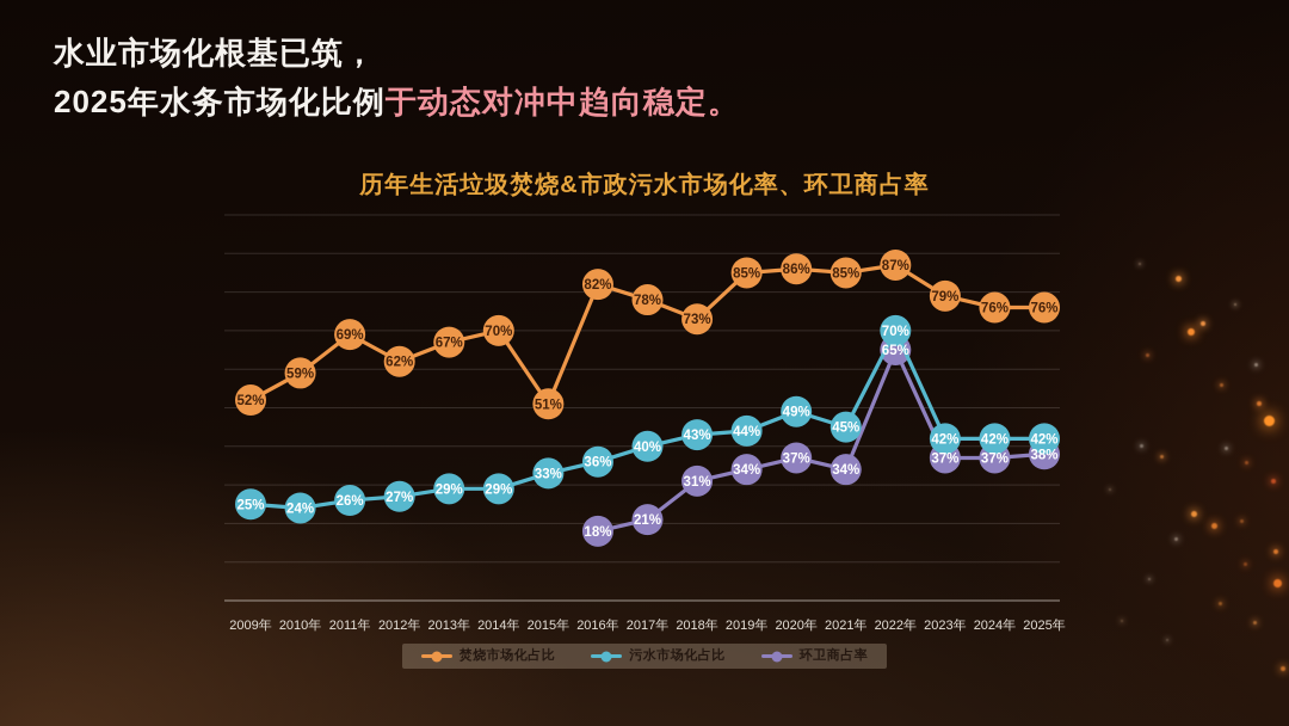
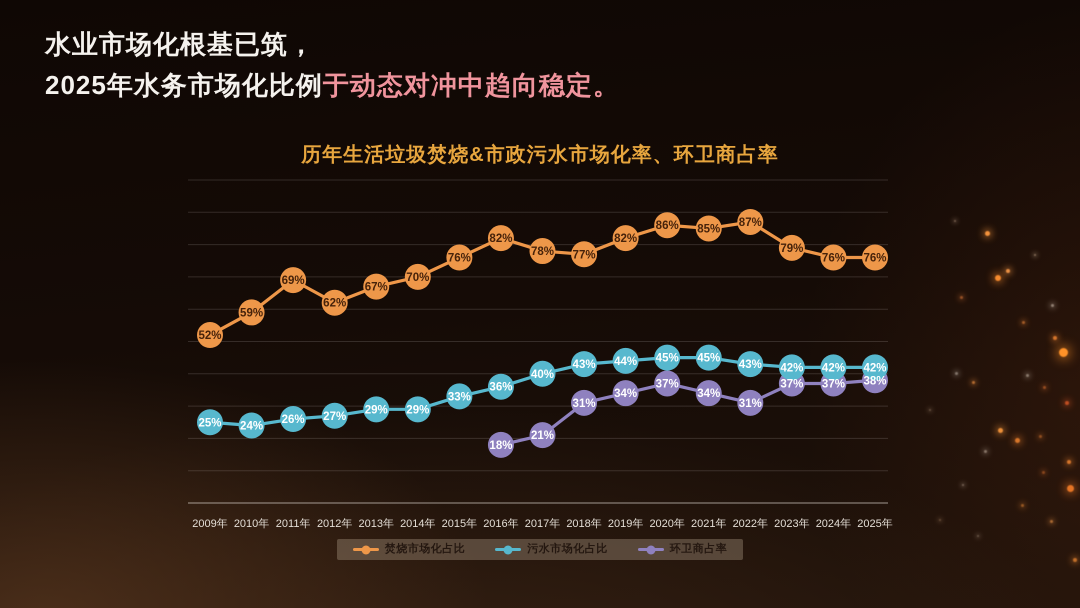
焚烧市场化占比/2015年: 51% -> 76%
焚烧市场化占比/2018年: 73% -> 77%
焚烧市场化占比/2019年: 85% -> 82%
污水市场化占比/2020年: 49% -> 45%
污水市场化占比/2022年: 70% -> 43%
环卫商占率/2022年: 65% -> 31%
